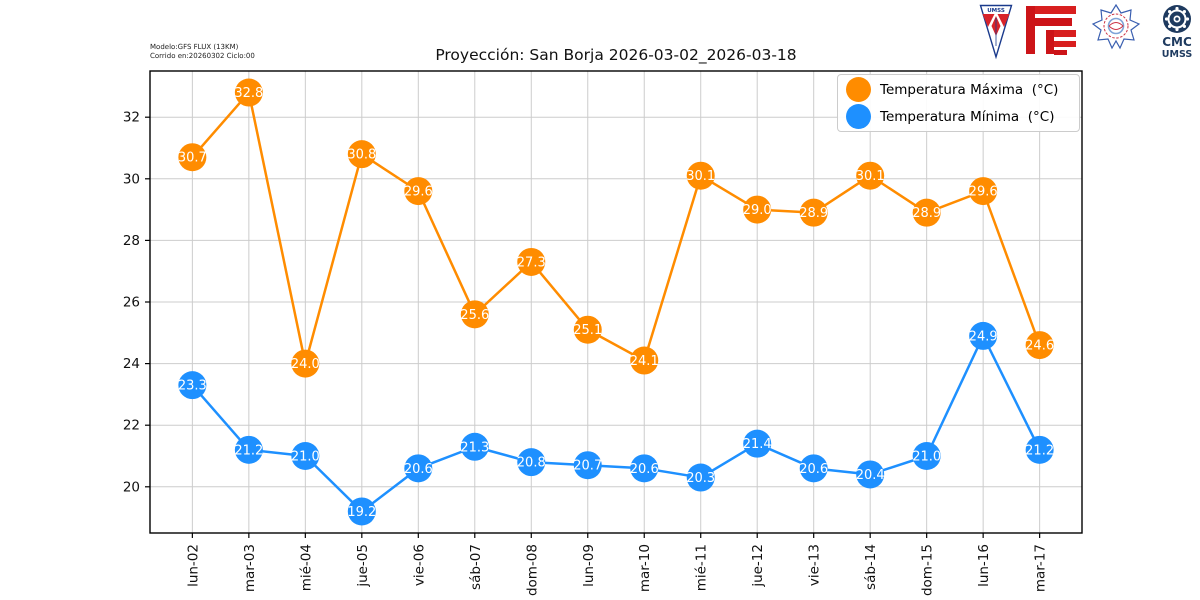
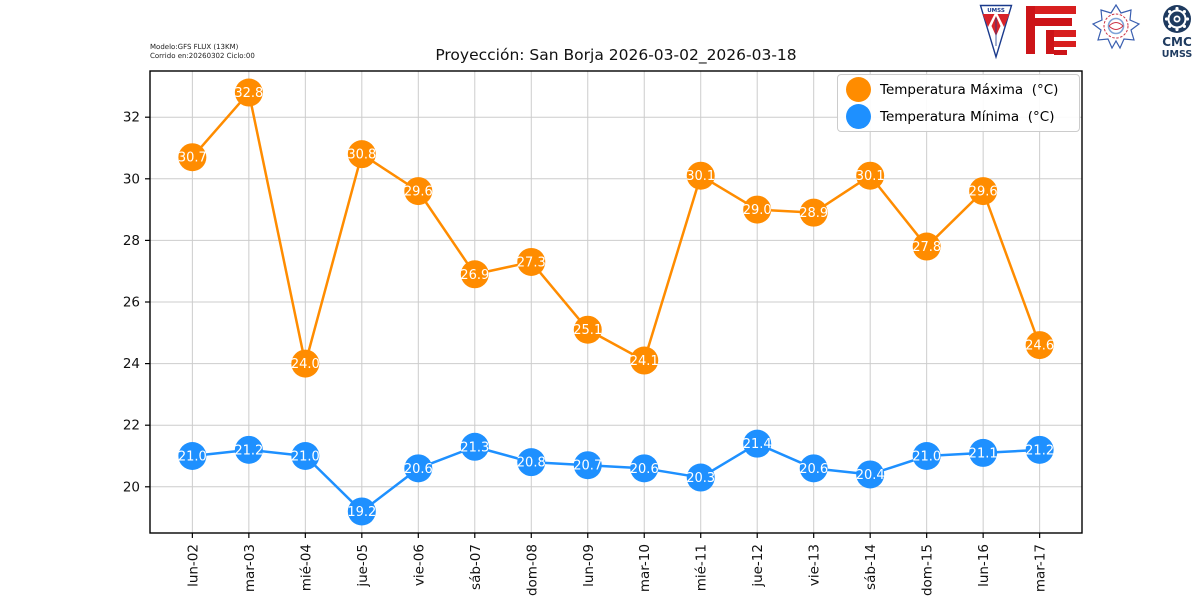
Temperatura Mínima (°C)/lun-02: 23.3 -> 21.0
Temperatura Máxima (°C)/sáb-07: 25.6 -> 26.9
Temperatura Máxima (°C)/dom-15: 28.9 -> 27.8
Temperatura Mínima (°C)/lun-16: 24.9 -> 21.1
